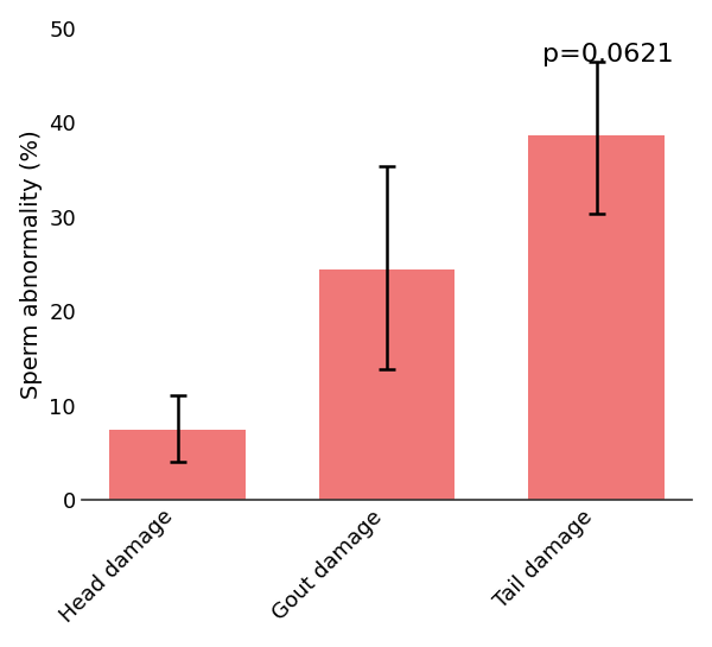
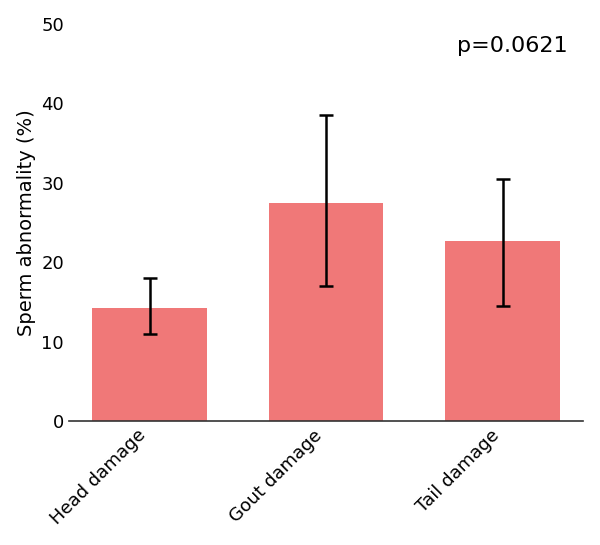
Head damage: 7.4 -> 14.3
Gout damage: 24.4 -> 27.5
Tail damage: 38.6 -> 22.7
